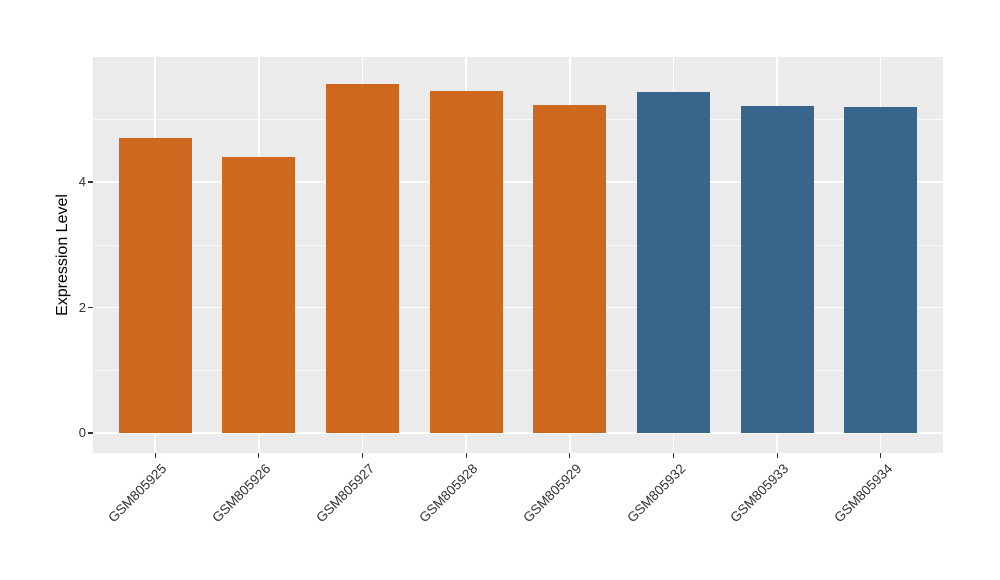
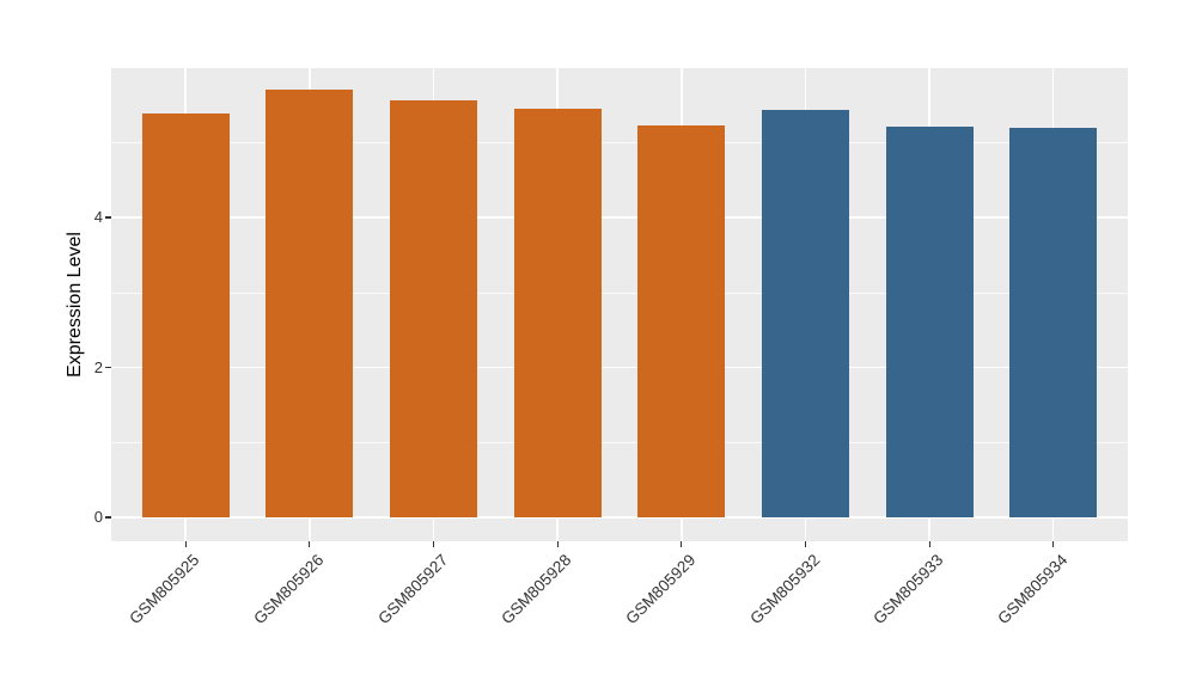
GSM805925: 4.7 -> 5.4
GSM805926: 4.4 -> 5.7
